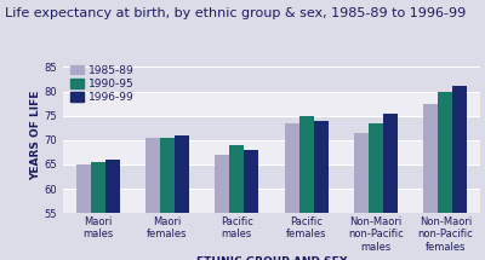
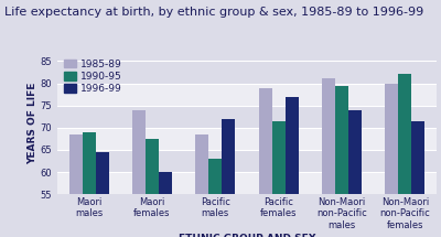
1985-89/Maori males: 65.0 -> 68.5
1990-95/Maori males: 65.5 -> 69.0
1996-99/Maori males: 66.0 -> 64.5
1985-89/Maori females: 70.5 -> 74.0
1990-95/Maori females: 70.5 -> 67.5
1996-99/Maori females: 71.0 -> 60.0
1985-89/Pacific males: 67.0 -> 68.5
1990-95/Pacific males: 69.0 -> 63.0
1996-99/Pacific males: 68.0 -> 72.0
1985-89/Pacific females: 73.5 -> 79.0
1990-95/Pacific females: 75.0 -> 71.5
1996-99/Pacific females: 74.0 -> 77.0
1985-89/Non-Maori non-Pacific males: 71.5 -> 81.0
1990-95/Non-Maori non-Pacific males: 73.5 -> 79.5
1996-99/Non-Maori non-Pacific males: 75.5 -> 74.0
1985-89/Non-Maori non-Pacific females: 77.5 -> 80.0
1990-95/Non-Maori non-Pacific females: 80.0 -> 82.0
1996-99/Non-Maori non-Pacific females: 81.0 -> 71.5
